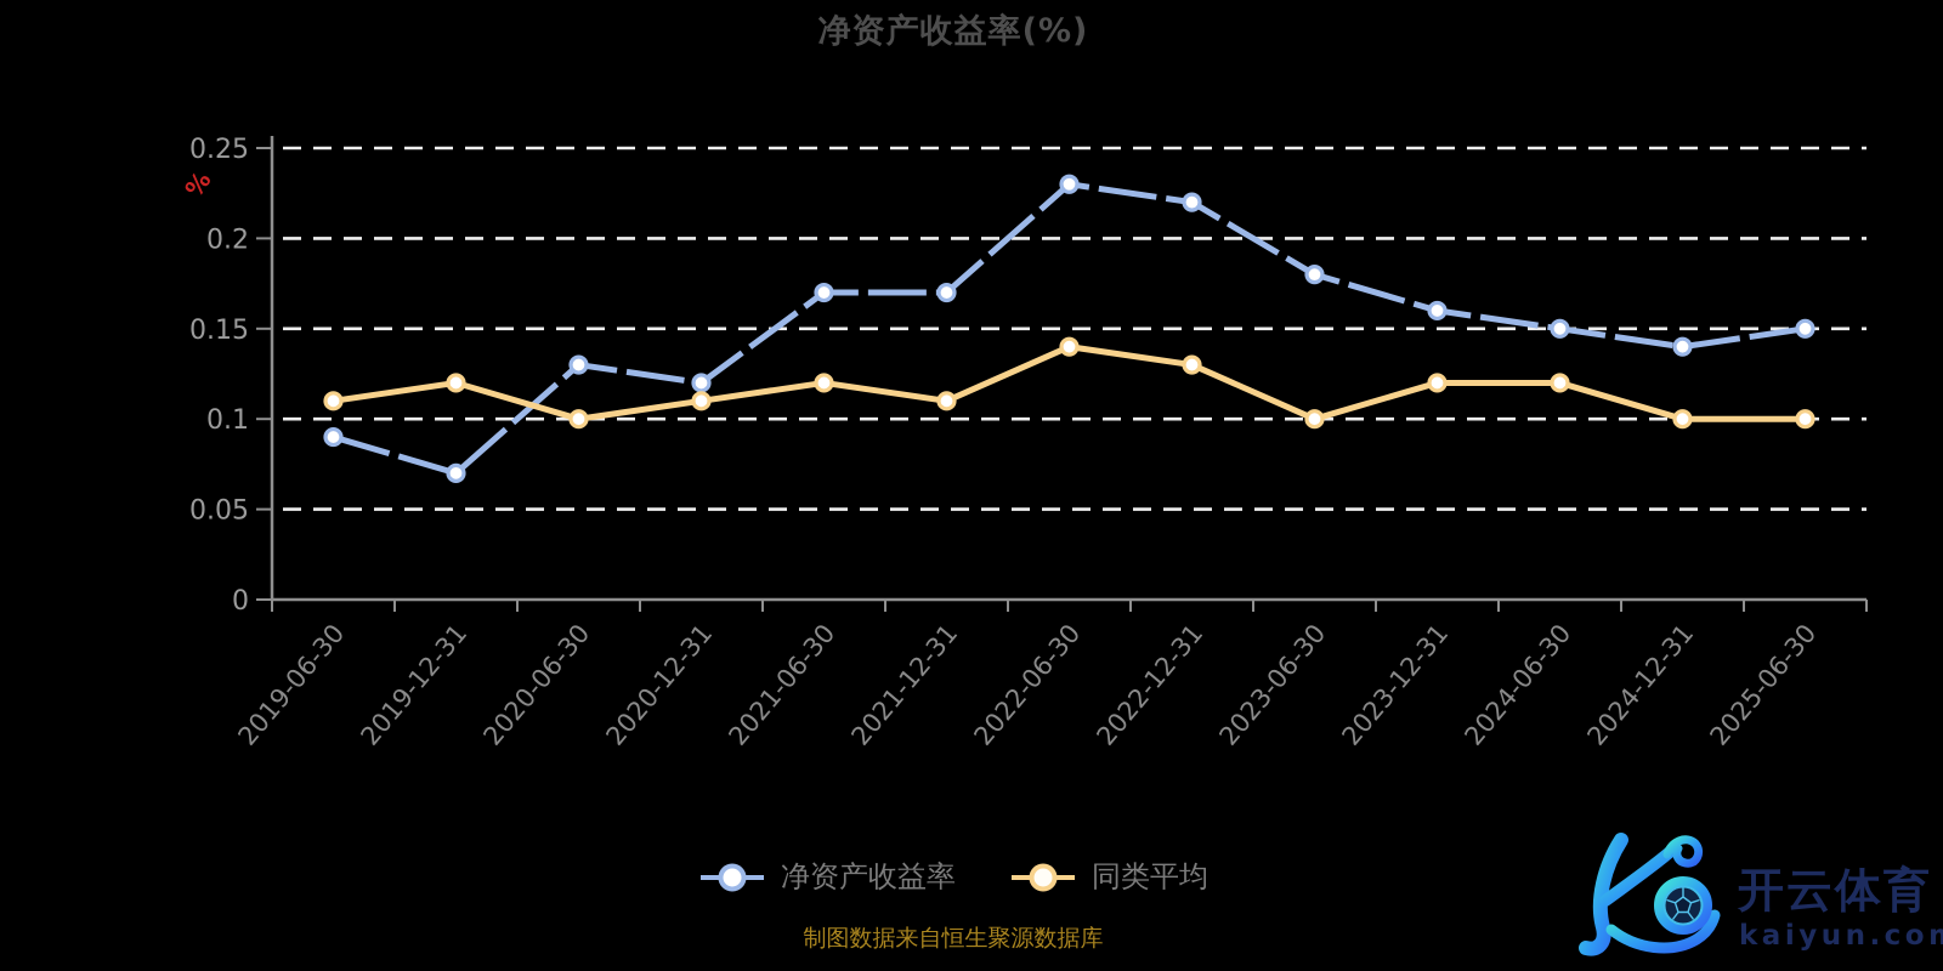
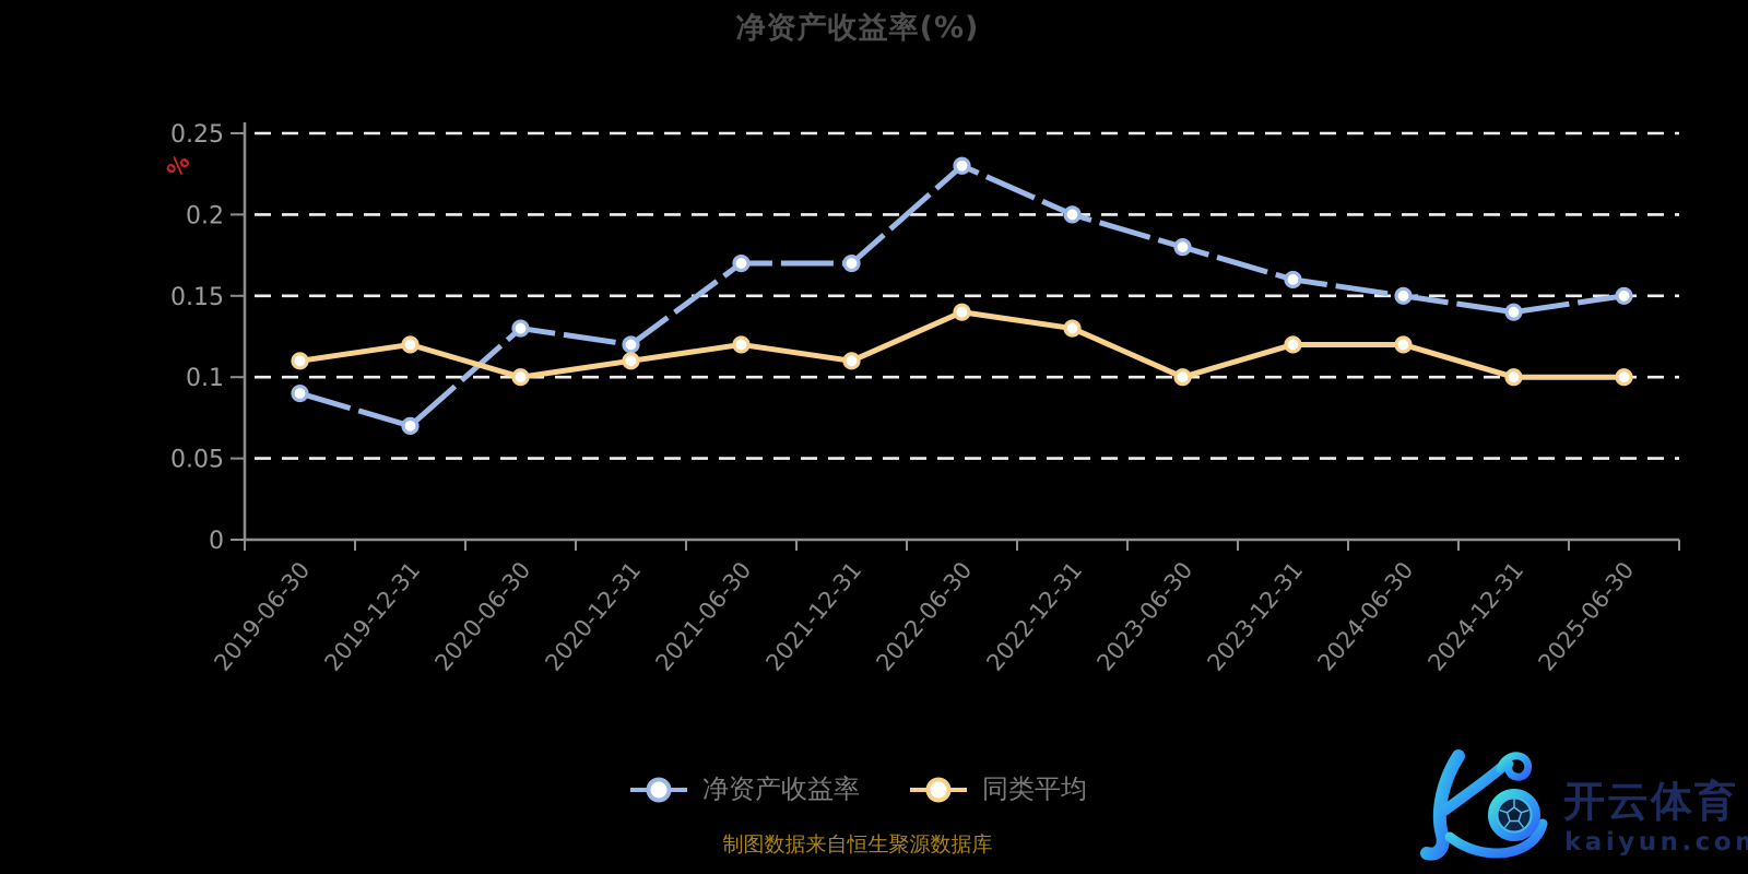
净资产收益率/2022-12-31: 0.22 -> 0.20
